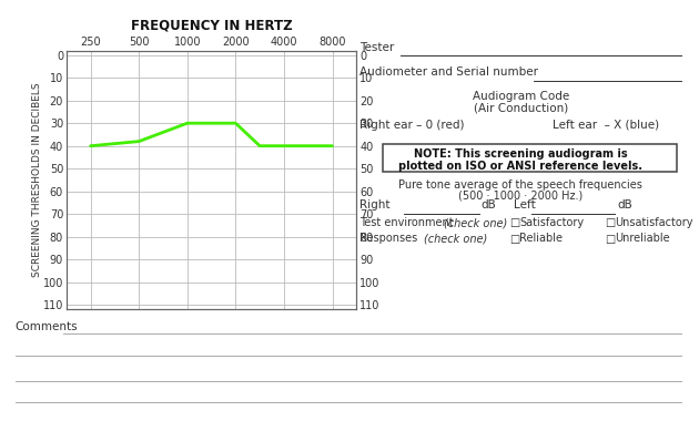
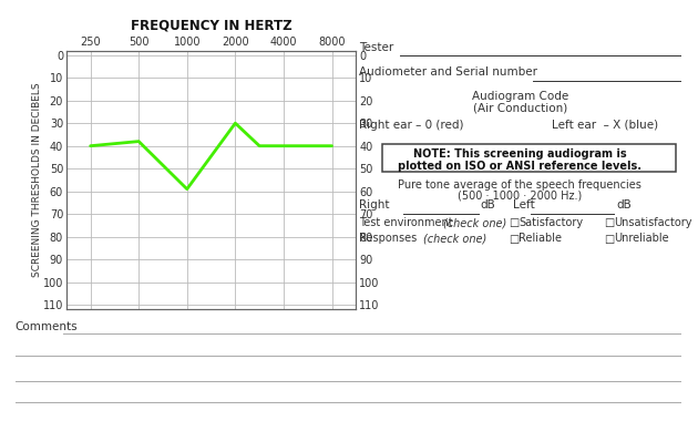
1000: 30 -> 59
